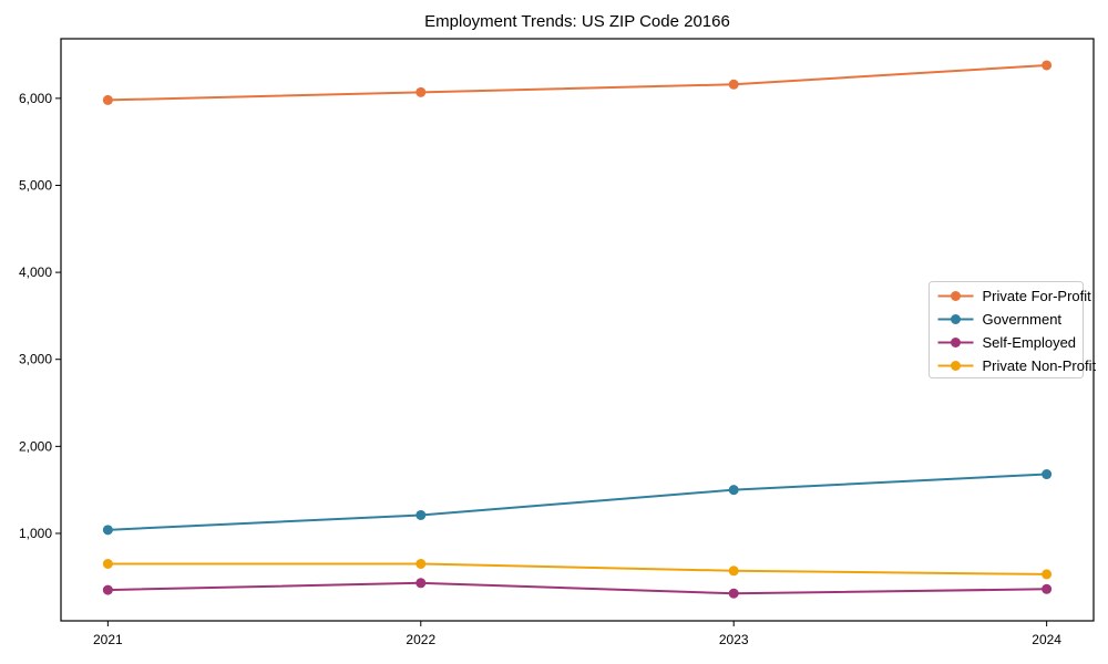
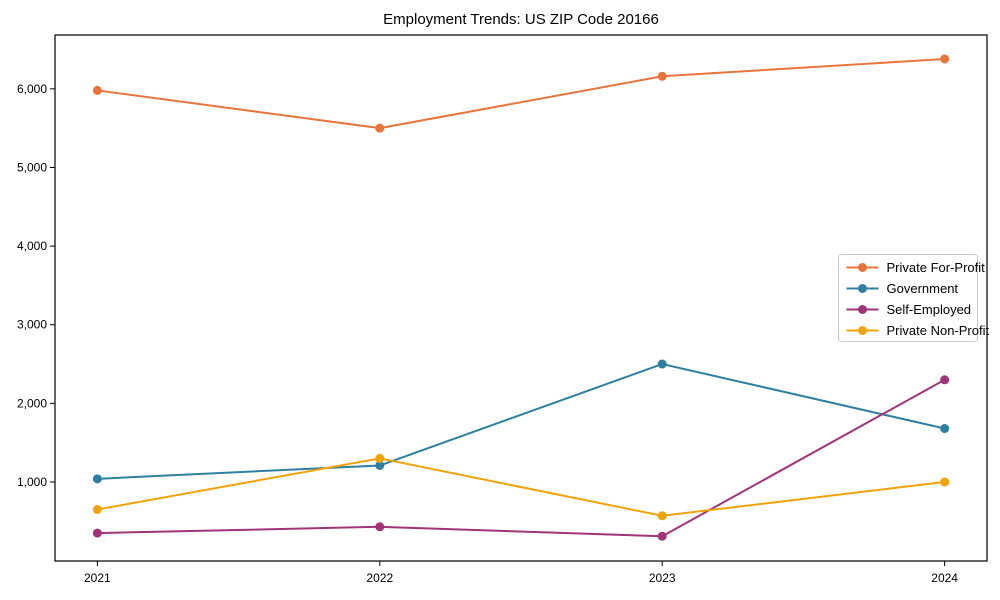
Private For-Profit/2022: 6100 -> 5500
Private Non-Profit/2022: 600 -> 1300
Government/2023: 1500 -> 2500
Self-Employed/2024: 400 -> 2300
Private Non-Profit/2024: 500 -> 1000
